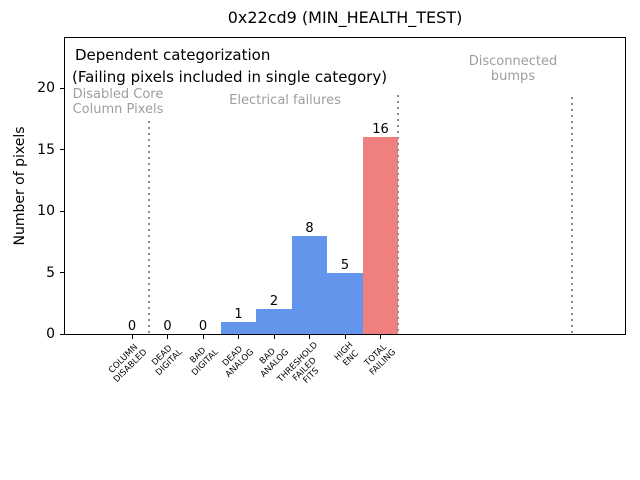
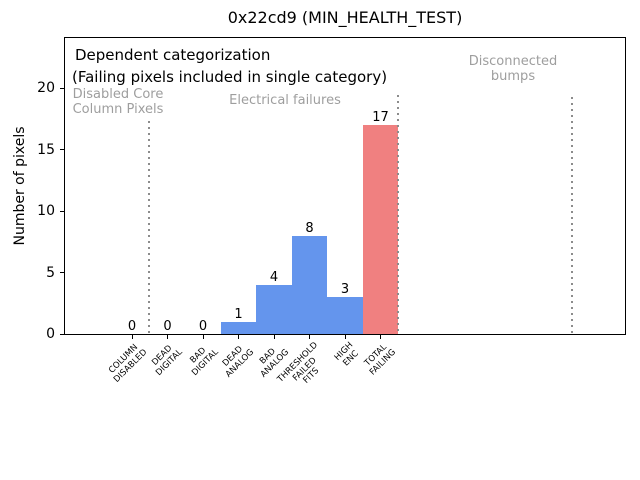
BAD ANALOG: 2 -> 4
HIGH ENC: 5 -> 3
TOTAL FAILING: 16 -> 17
